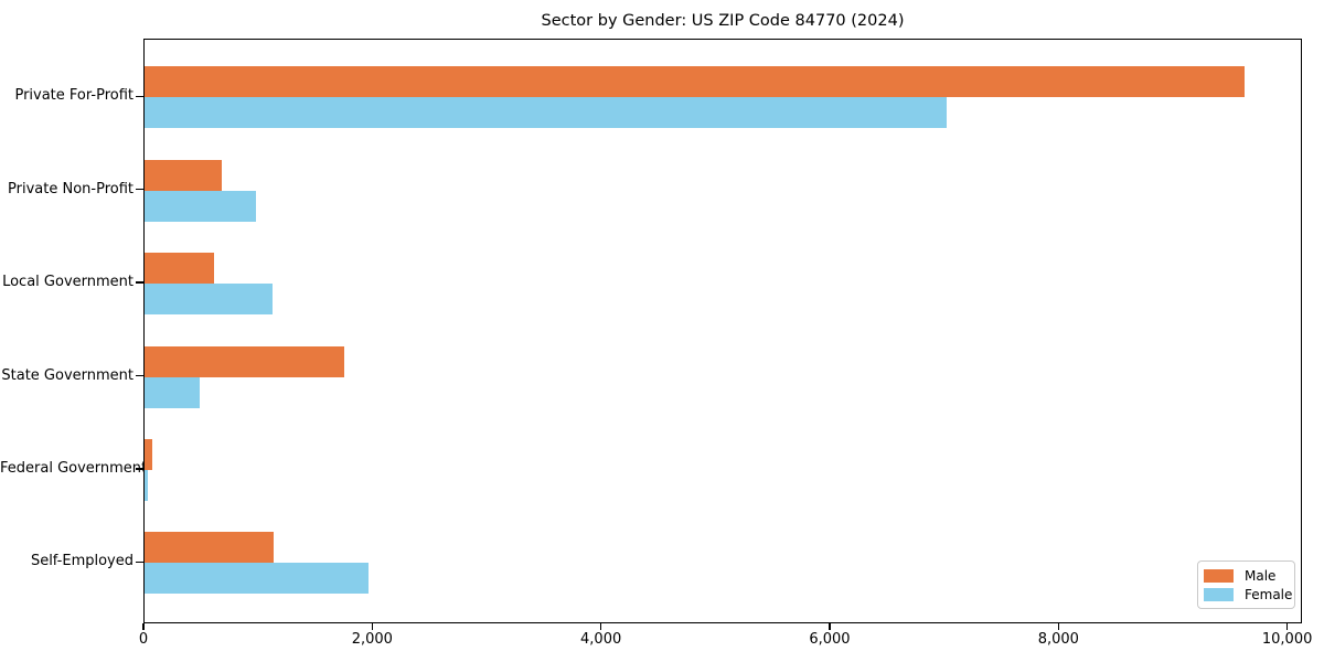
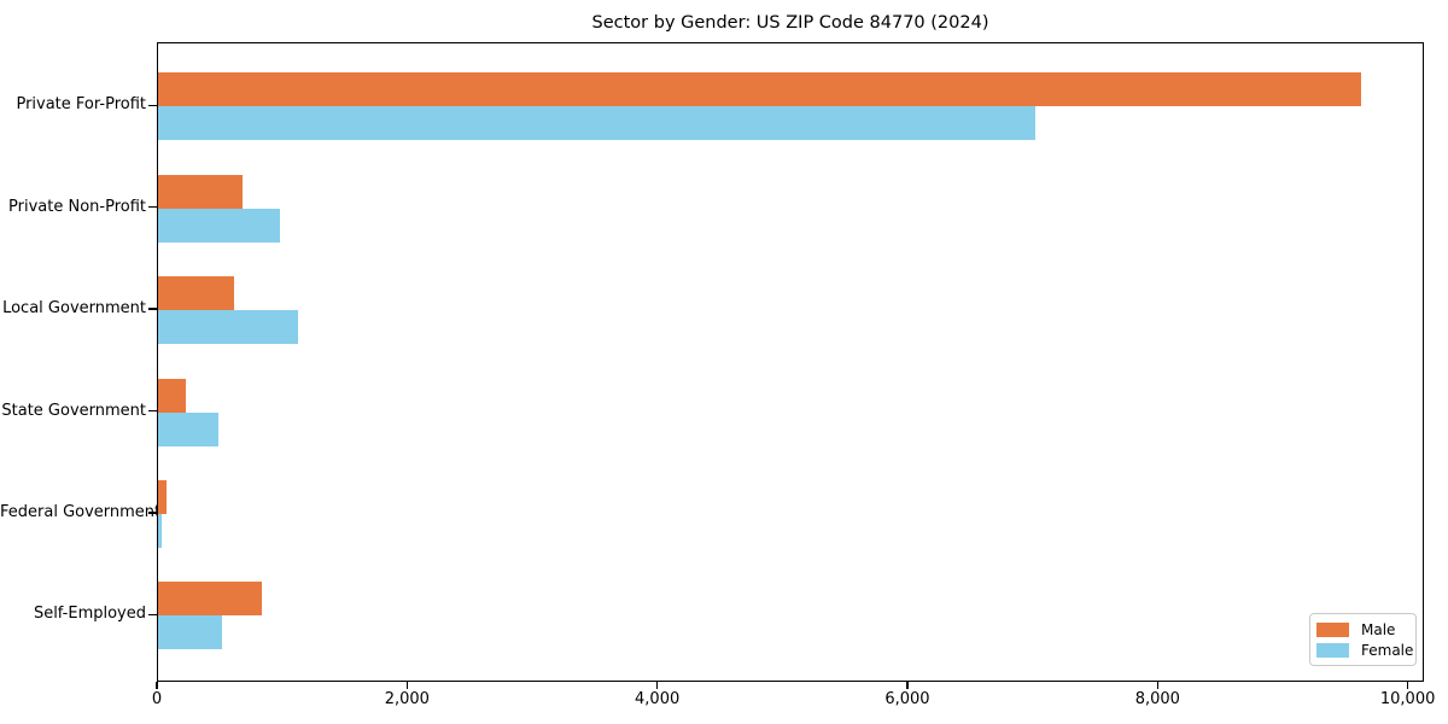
Male/State Government: 1750 -> 220
Male/Self-Employed: 1130 -> 820
Female/Self-Employed: 1960 -> 520
